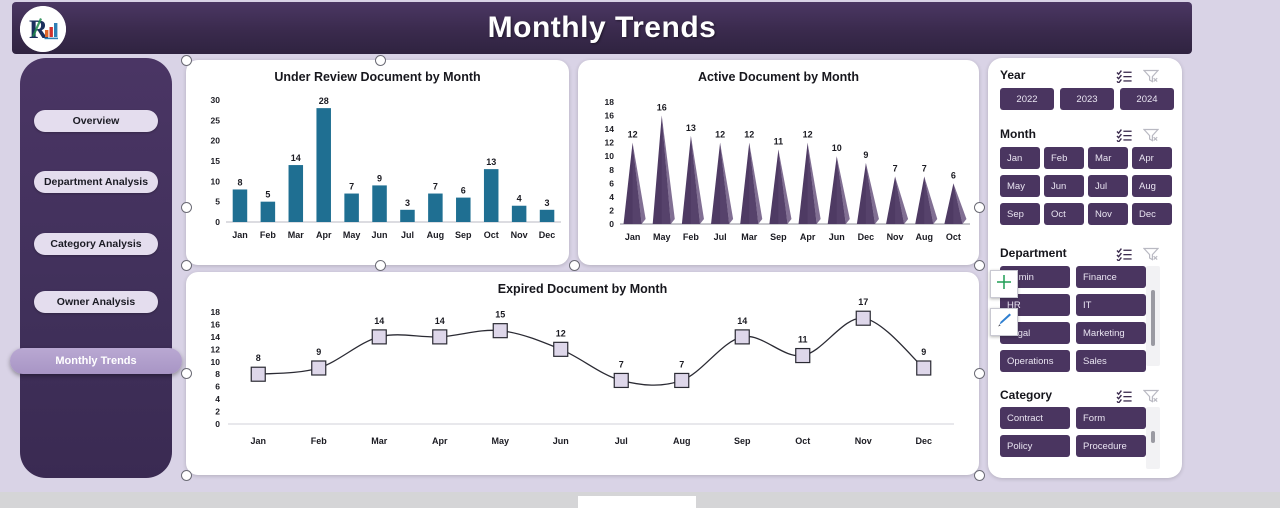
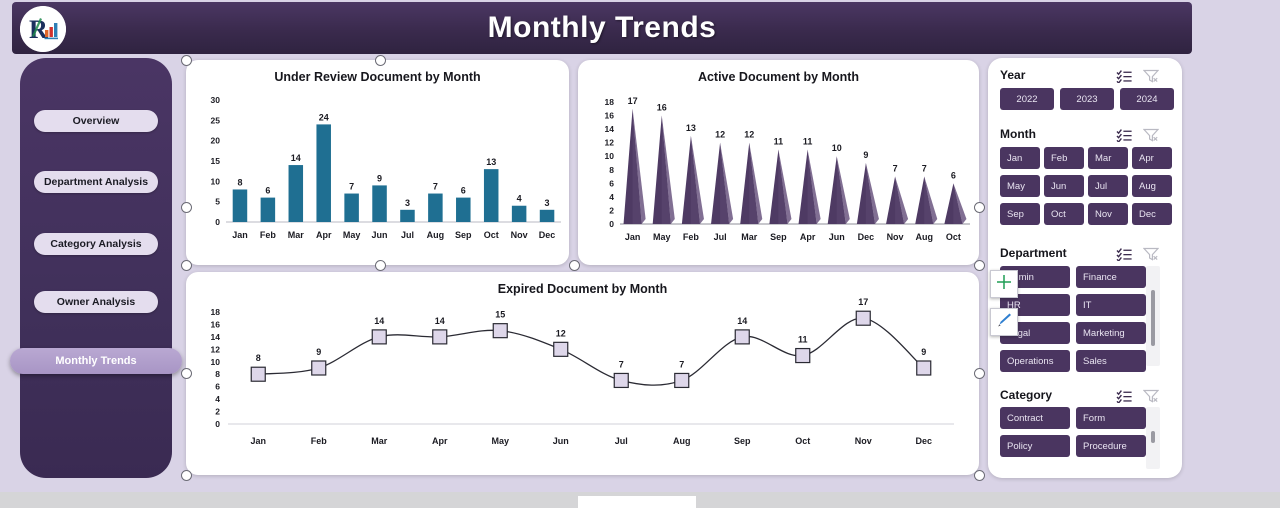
Under Review Document by Month/Feb: 5 -> 6
Under Review Document by Month/Apr: 28 -> 24
Active Document by Month/Jan: 12 -> 17
Active Document by Month/Apr: 12 -> 11
